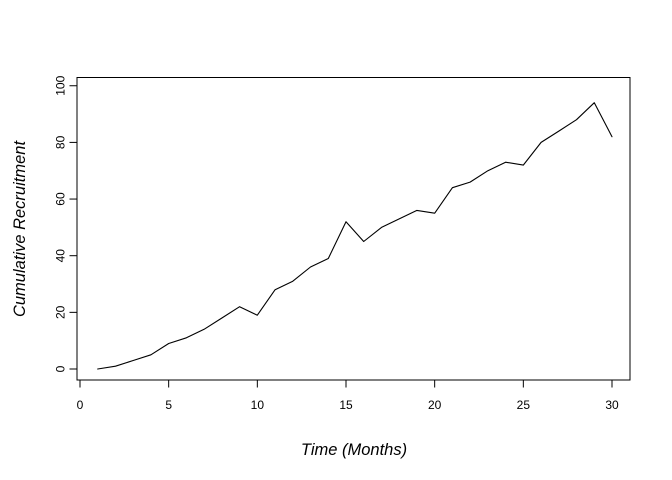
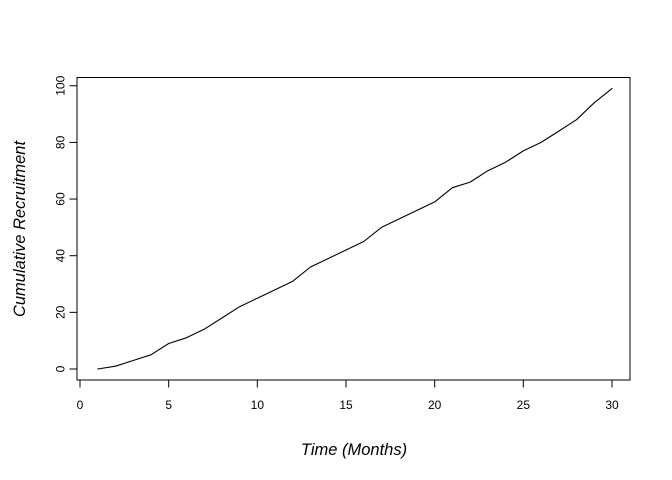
10: 19 -> 25
15: 52 -> 42
20: 55 -> 59
25: 72 -> 77
30: 82 -> 99
